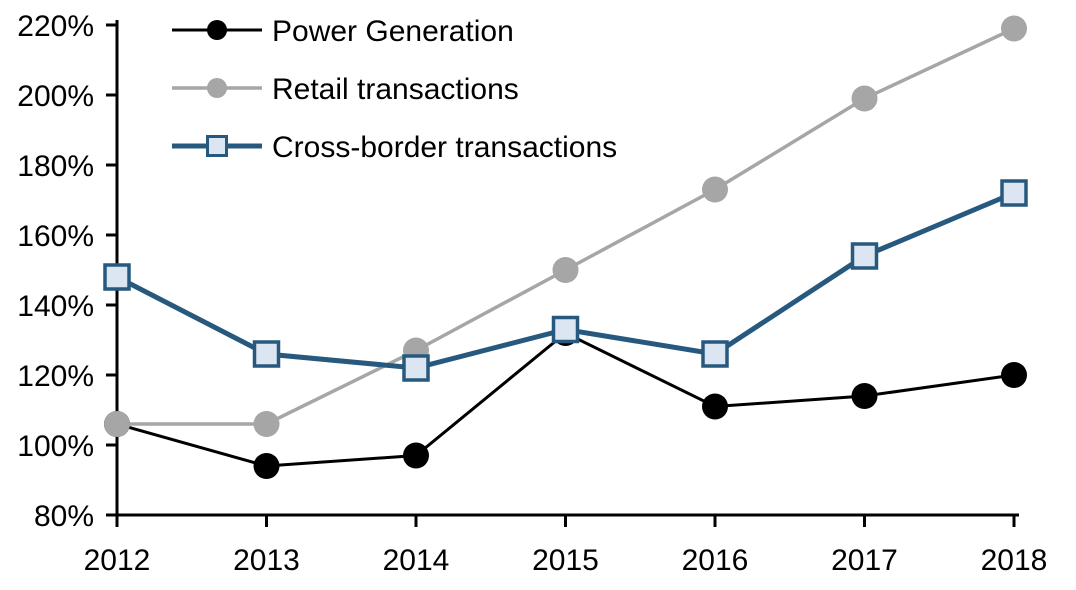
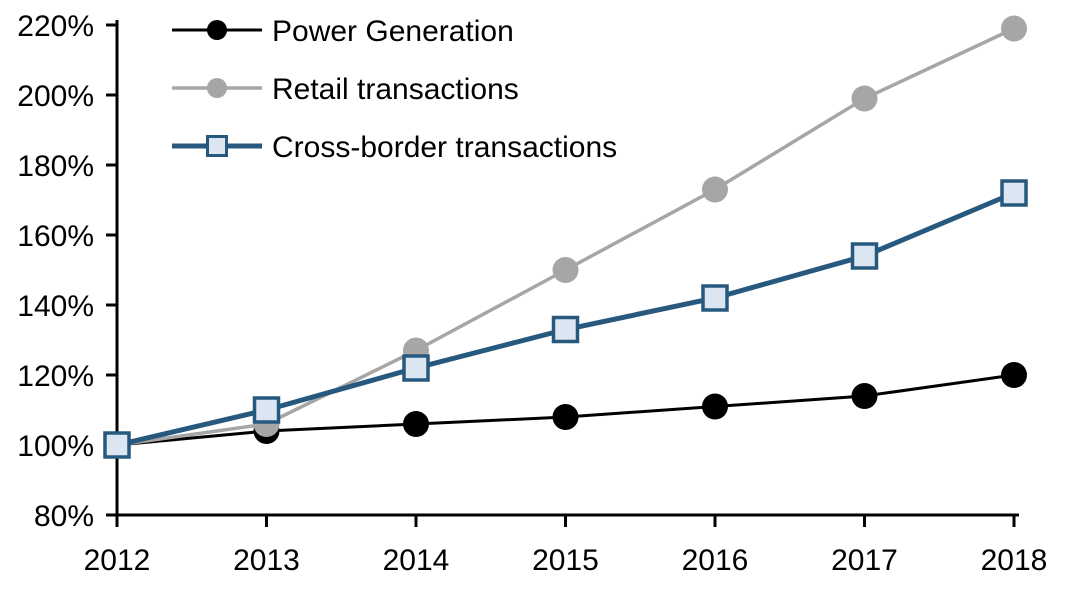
Power Generation/2012: 106% -> 100%
Retail transactions/2012: 106% -> 100%
Cross-border transactions/2012: 148% -> 100%
Power Generation/2013: 94% -> 104%
Cross-border transactions/2013: 126% -> 110%
Power Generation/2014: 97% -> 106%
Power Generation/2015: 132% -> 108%
Cross-border transactions/2016: 126% -> 142%
